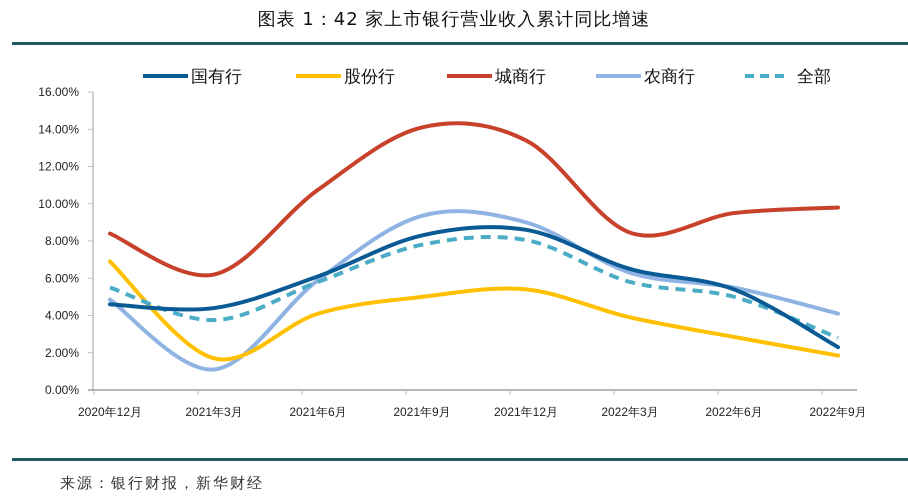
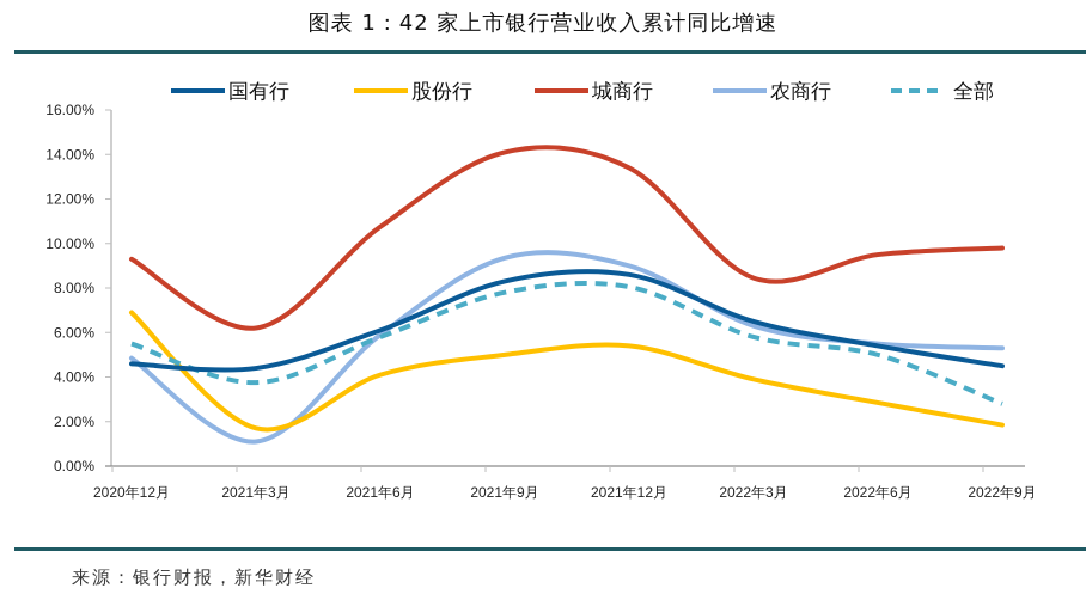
城商行/2020年12月: 8.4% -> 9.3%
国有行/2022年9月: 2.3% -> 4.5%
农商行/2022年9月: 4.1% -> 5.3%
